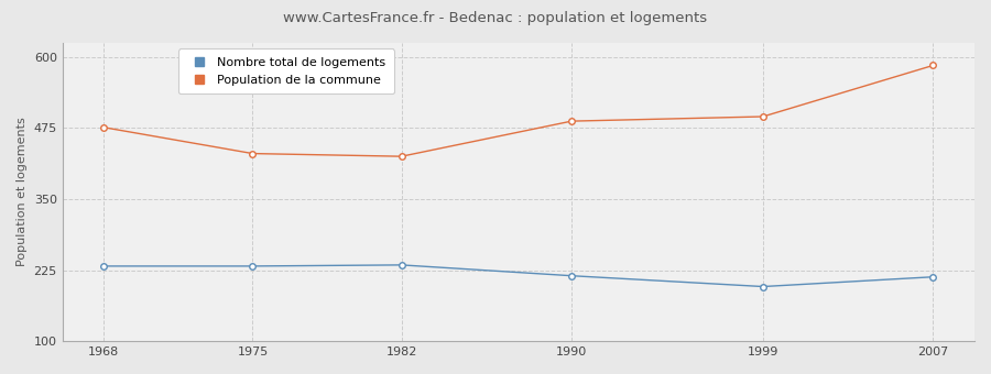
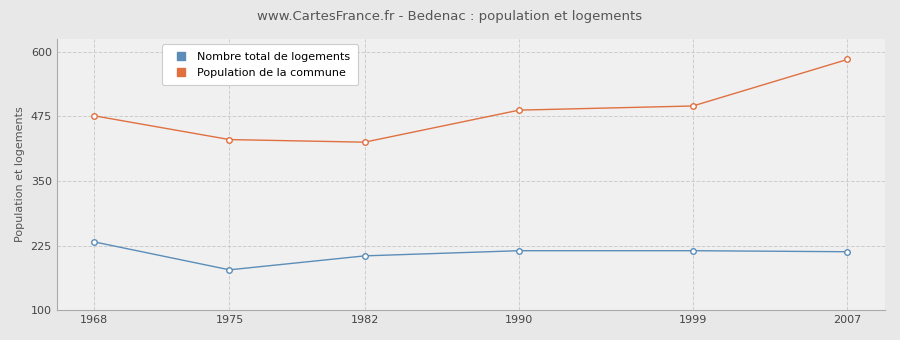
Nombre total de logements/1975: 232 -> 178
Nombre total de logements/1982: 234 -> 205
Nombre total de logements/1999: 196 -> 215
